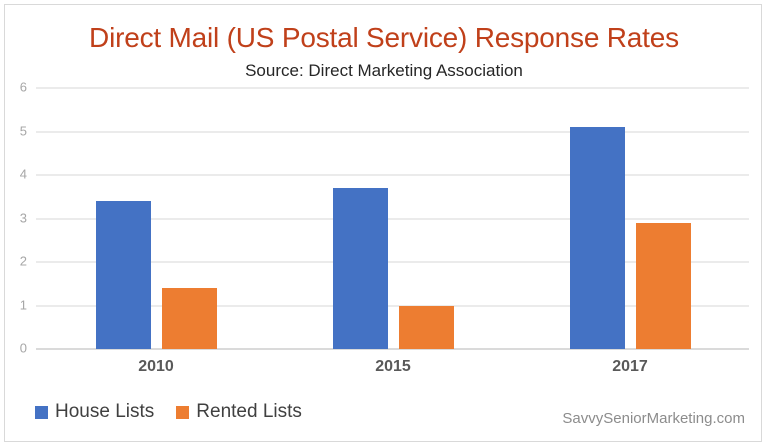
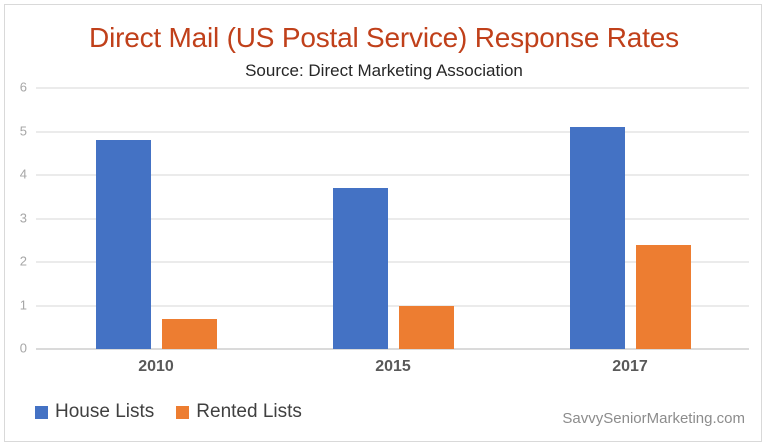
House Lists/2010: 3.4 -> 4.8
Rented Lists/2010: 1.4 -> 0.7
Rented Lists/2017: 2.9 -> 2.4
